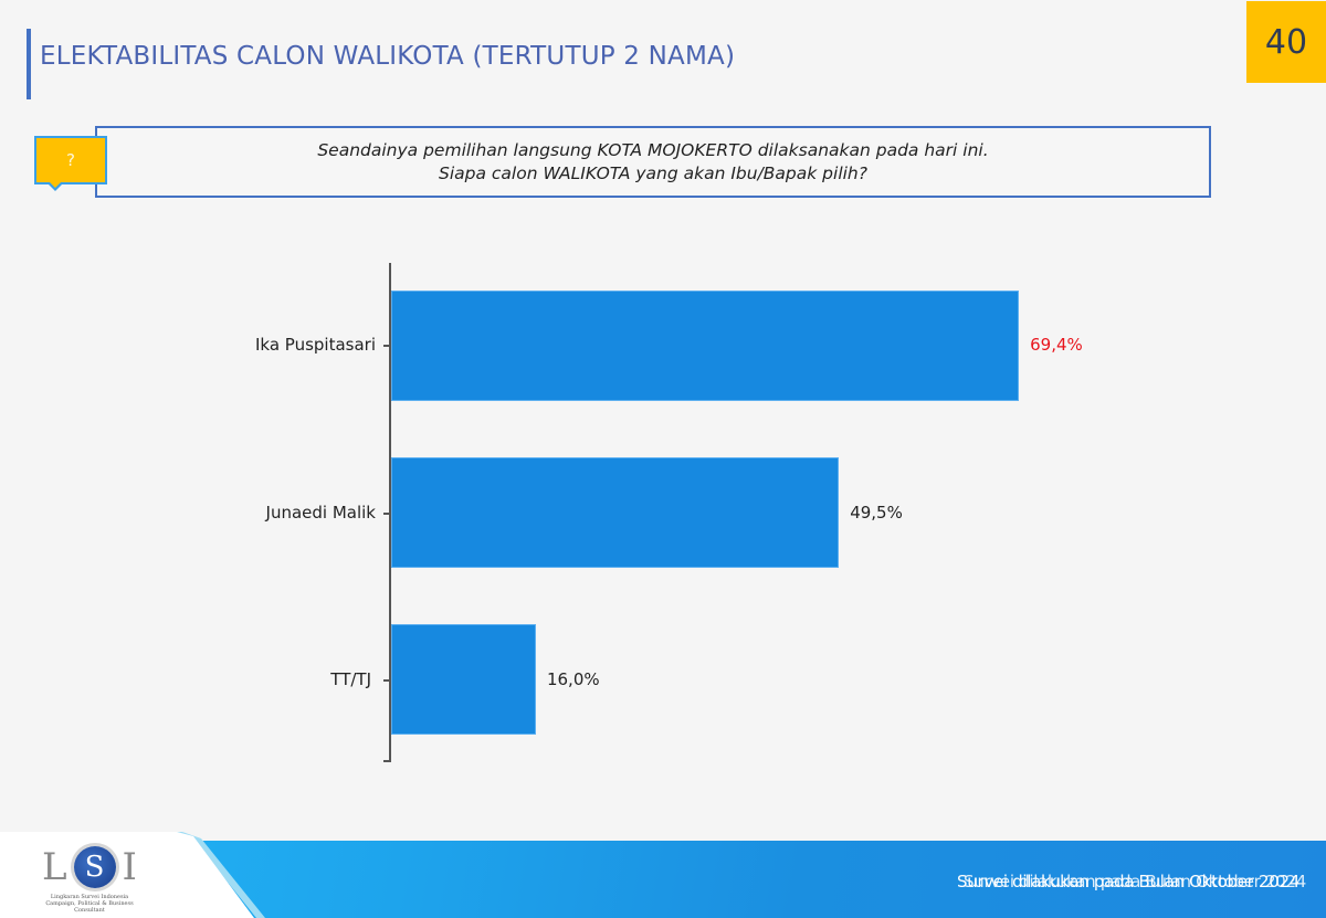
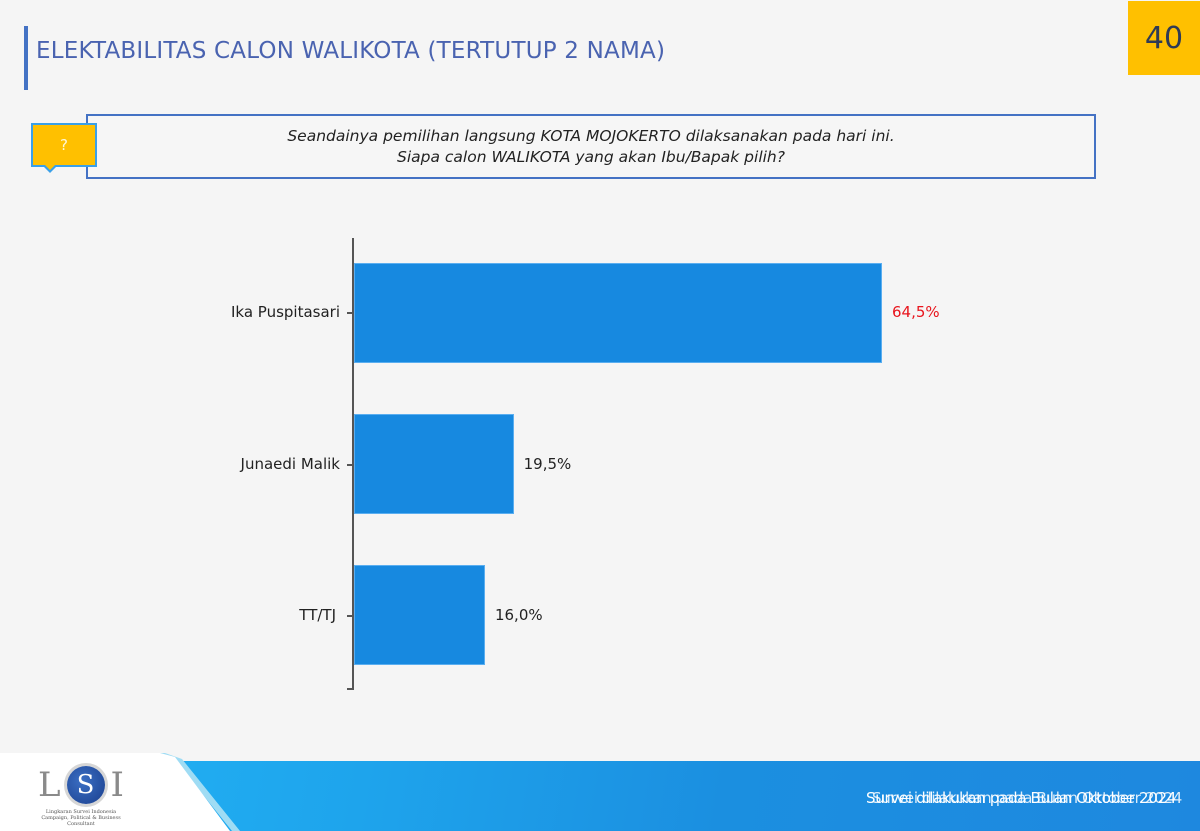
Ika Puspitasari: 69,4% -> 64,5%
Junaedi Malik: 49,5% -> 19,5%
